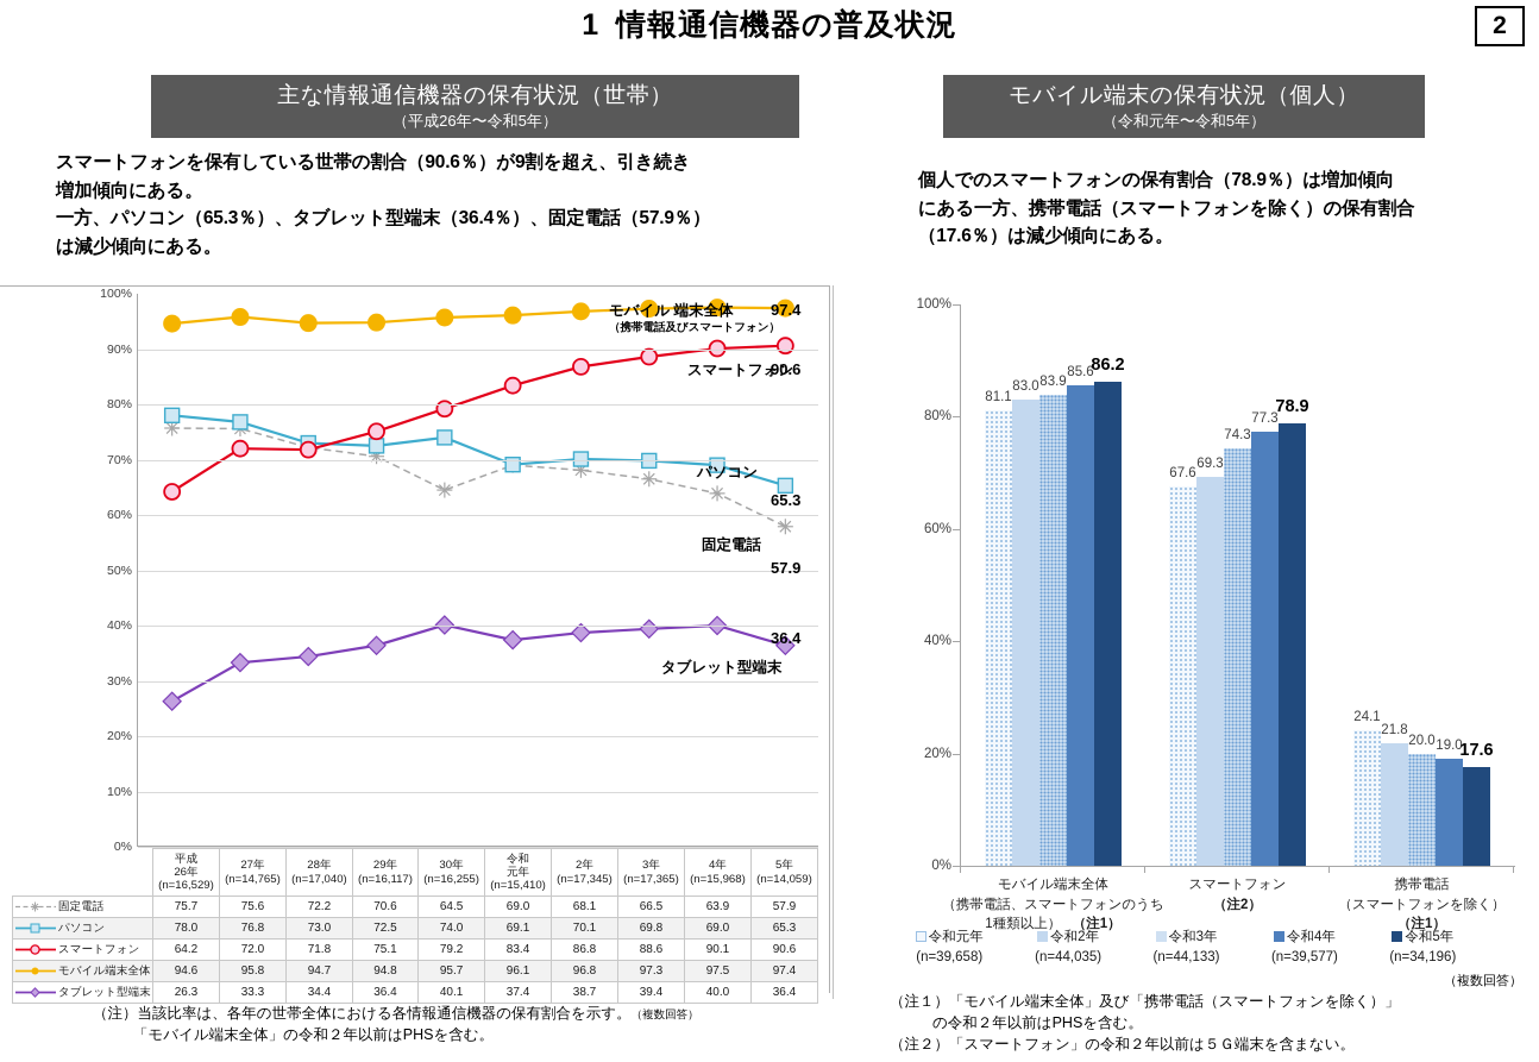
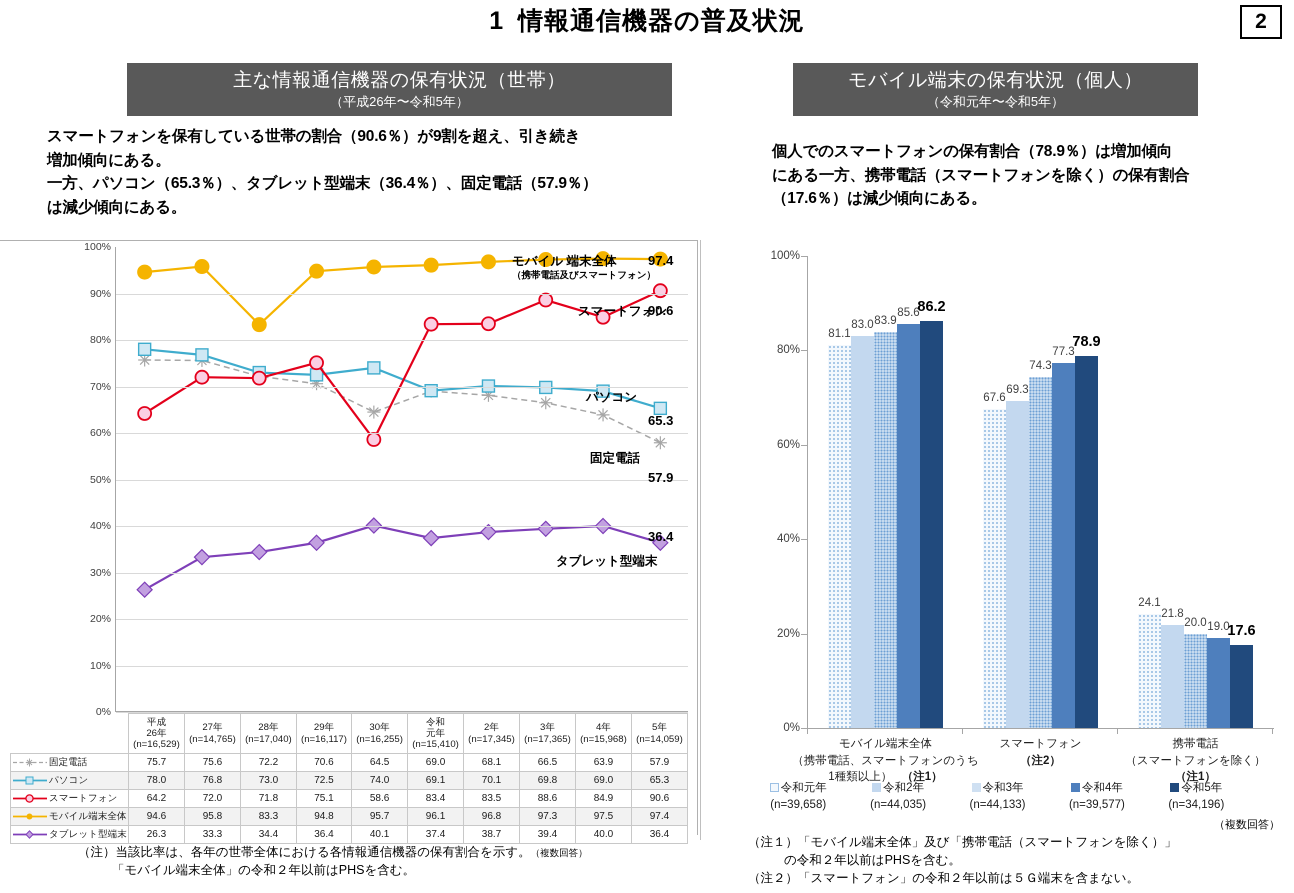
主な情報通信機器の保有状況（世帯）/モバイル端末全体/28年: 94.7 -> 83.3
主な情報通信機器の保有状況（世帯）/スマートフォン/30年: 79.2 -> 58.6
主な情報通信機器の保有状況（世帯）/スマートフォン/2年: 86.8 -> 83.5
主な情報通信機器の保有状況（世帯）/スマートフォン/4年: 90.1 -> 84.9
